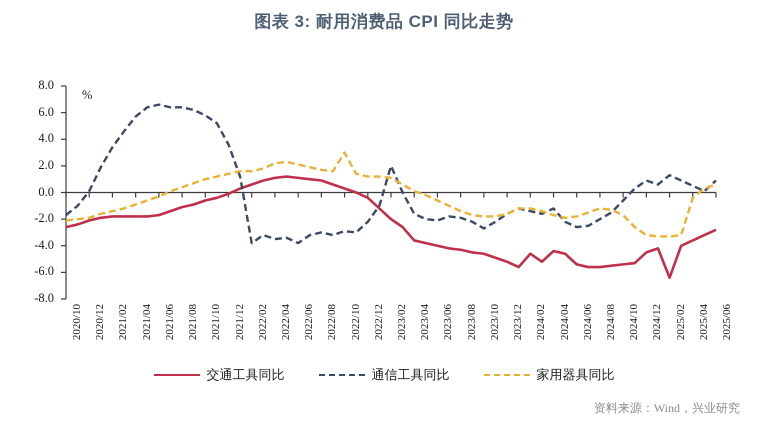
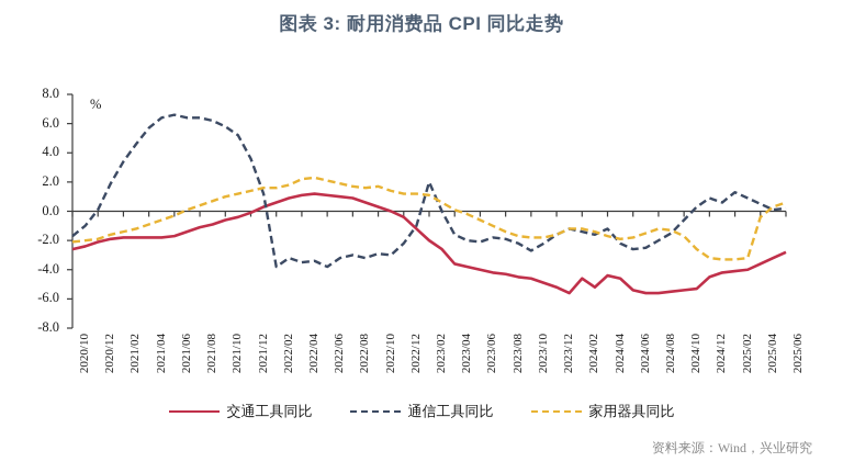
家用器具同比/2022/10: 3.0 -> 1.7
交通工具同比/2025/02: -6.4 -> -4.1
通信工具同比/2025/06: 0.9 -> 0.2
